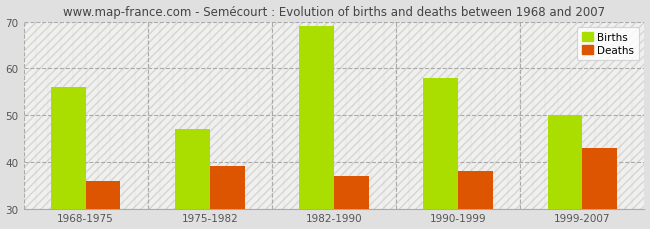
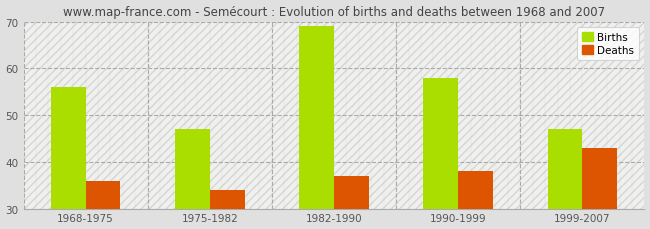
Deaths/1975-1982: 39 -> 34
Births/1999-2007: 50 -> 47
